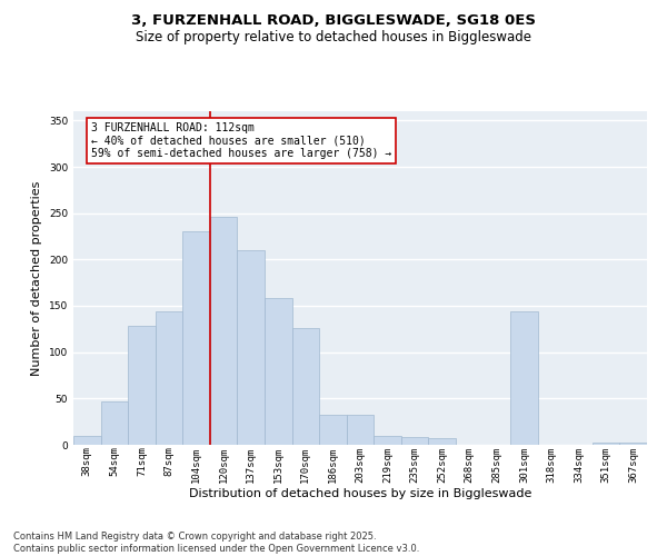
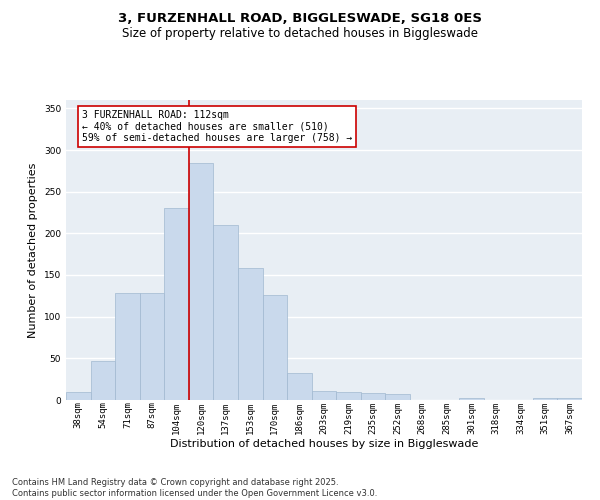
87sqm: 144 -> 128
120sqm: 246 -> 285
203sqm: 32 -> 11
301sqm: 144 -> 2
